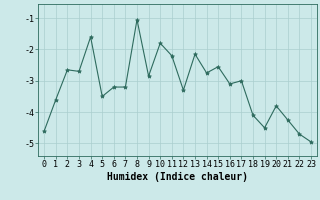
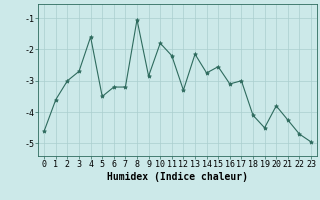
2: -2.65 -> -3.00
